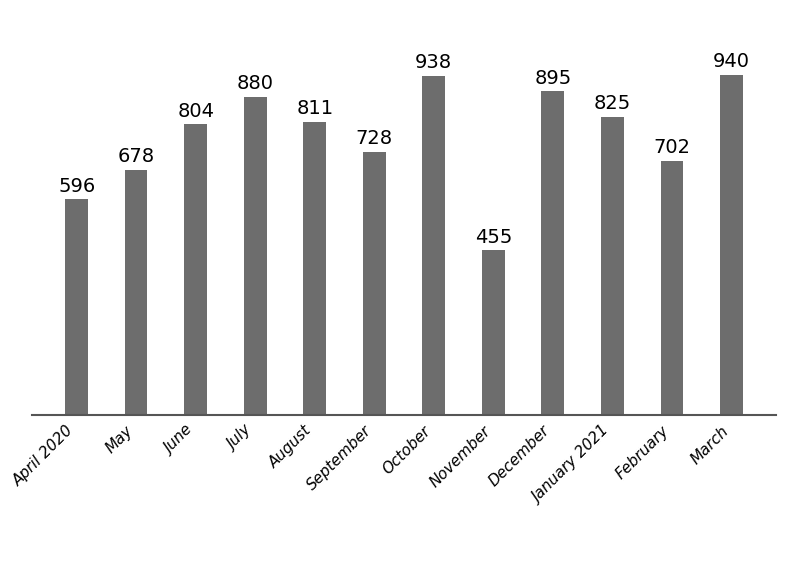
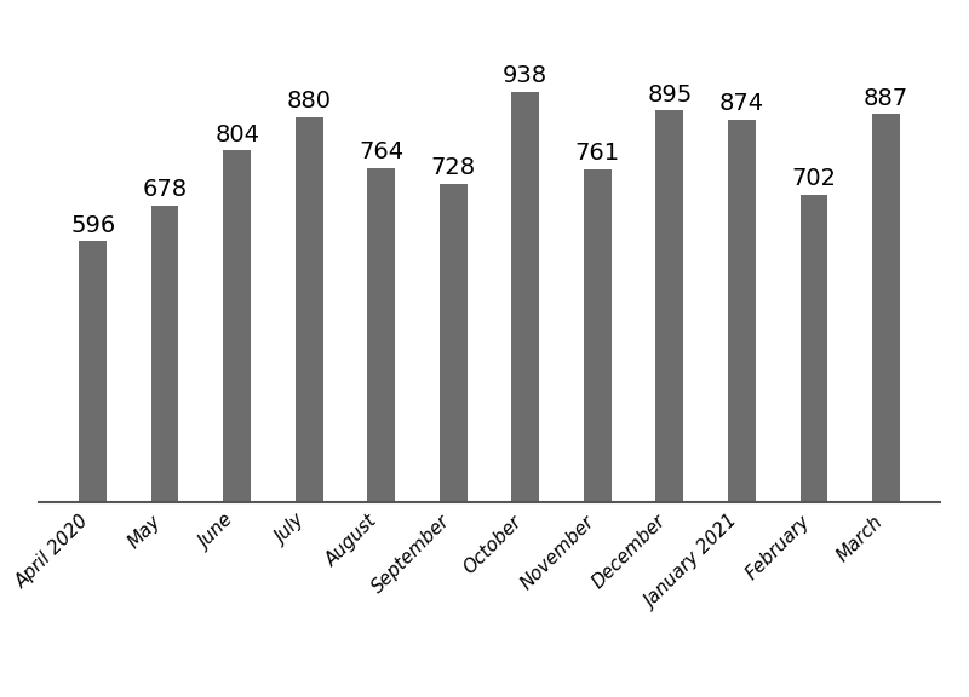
August: 811 -> 764
November: 455 -> 761
January 2021: 825 -> 874
March: 940 -> 887
